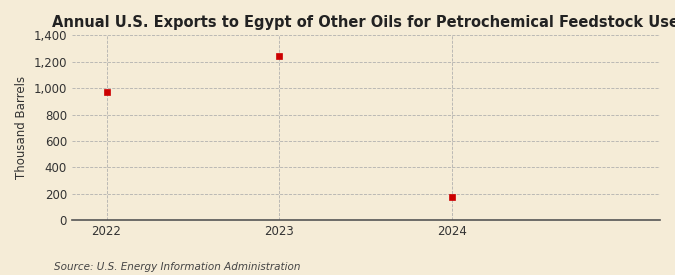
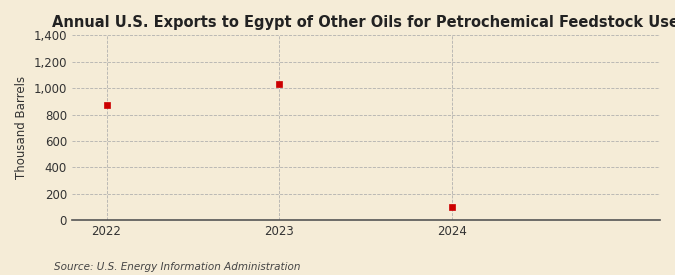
2022: 970 -> 870
2023: 1,240 -> 1,030
2024: 180 -> 100
